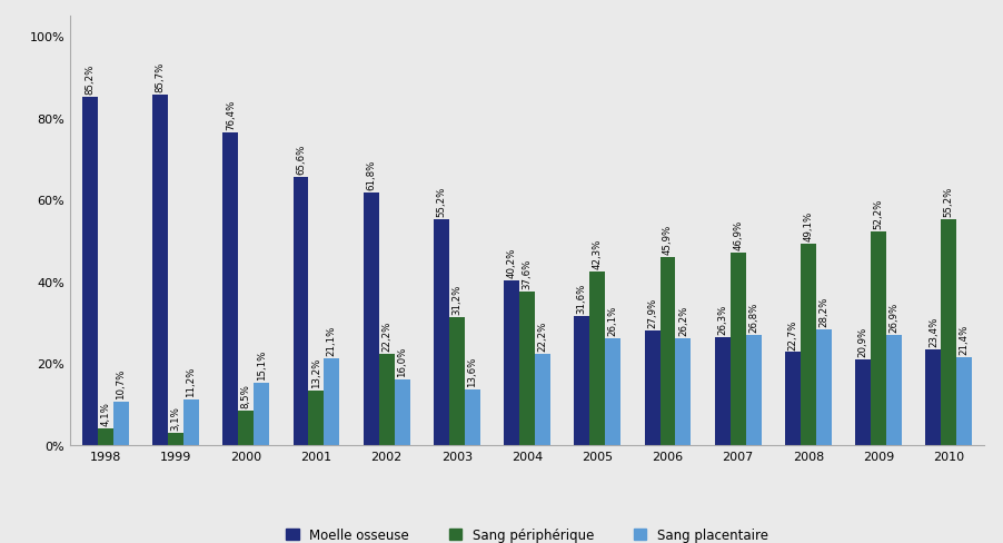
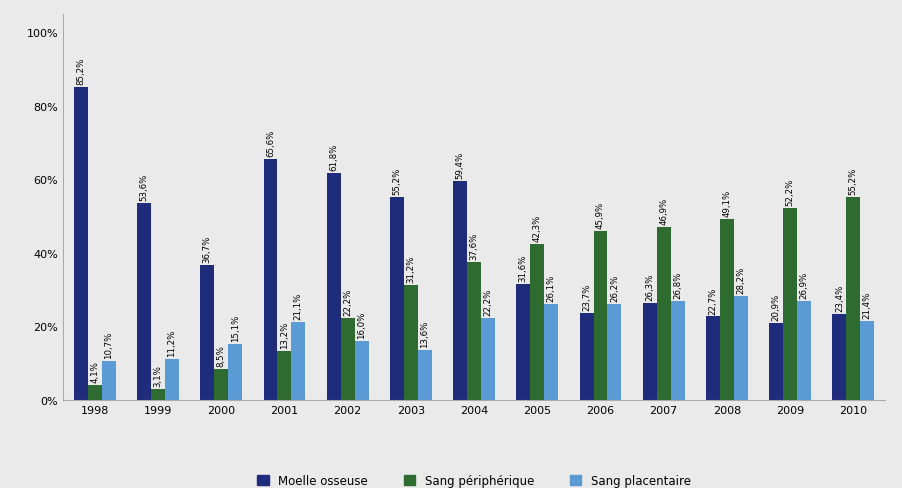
Moelle osseuse/1999: 85,7% -> 53,6%
Moelle osseuse/2000: 76,4% -> 36,7%
Moelle osseuse/2004: 40,2% -> 59,4%
Moelle osseuse/2006: 27,9% -> 23,7%
